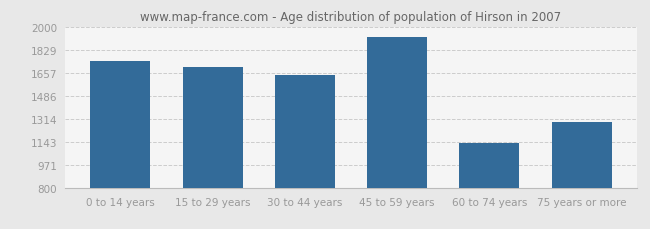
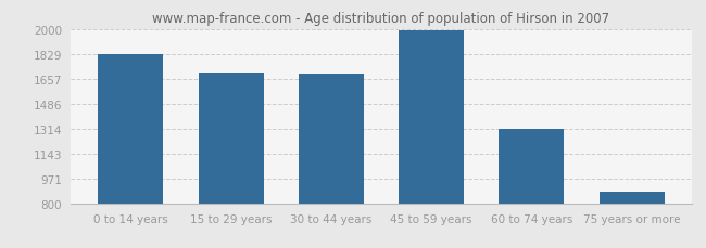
0 to 14 years: 1740 -> 1830
30 to 44 years: 1640 -> 1700
45 to 59 years: 1920 -> 1990
60 to 74 years: 1130 -> 1310
75 years or more: 1290 -> 880
